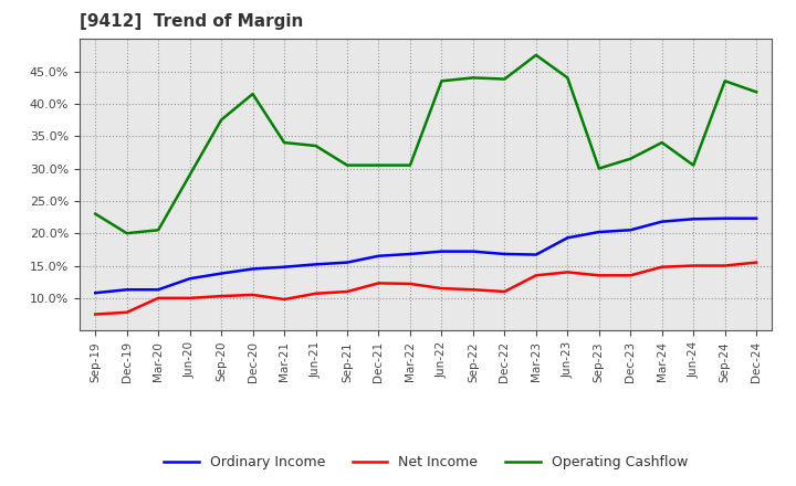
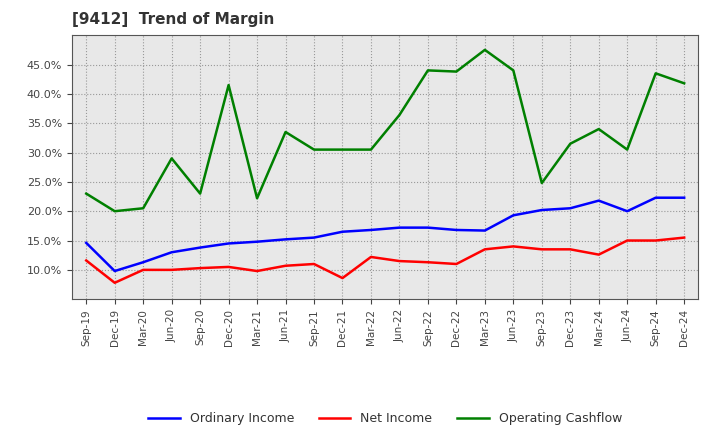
Ordinary Income/Sep-19: 10.8% -> 14.6%
Net Income/Sep-19: 7.5% -> 11.6%
Ordinary Income/Dec-19: 11.3% -> 9.8%
Operating Cashflow/Sep-20: 37.5% -> 23.0%
Operating Cashflow/Mar-21: 34.0% -> 22.2%
Net Income/Dec-21: 12.3% -> 8.6%
Operating Cashflow/Jun-22: 43.5% -> 36.4%
Operating Cashflow/Sep-23: 30.0% -> 24.8%
Net Income/Mar-24: 14.8% -> 12.6%
Ordinary Income/Jun-24: 22.2% -> 20.0%
